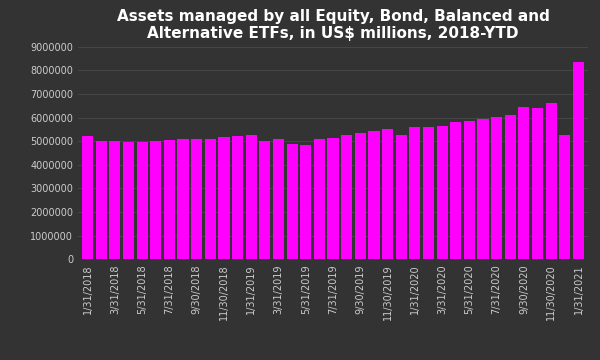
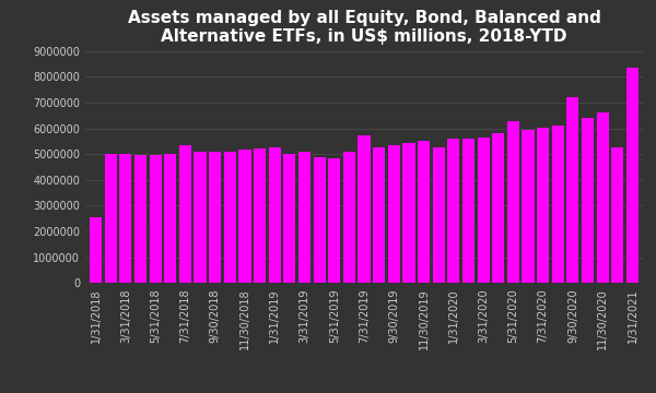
1/31/2018: 5200000 -> 2550000
7/31/2018: 5050000 -> 5350000
7/31/2019: 5120000 -> 5750000
5/31/2020: 5850000 -> 6300000
9/30/2020: 6470000 -> 7200000
